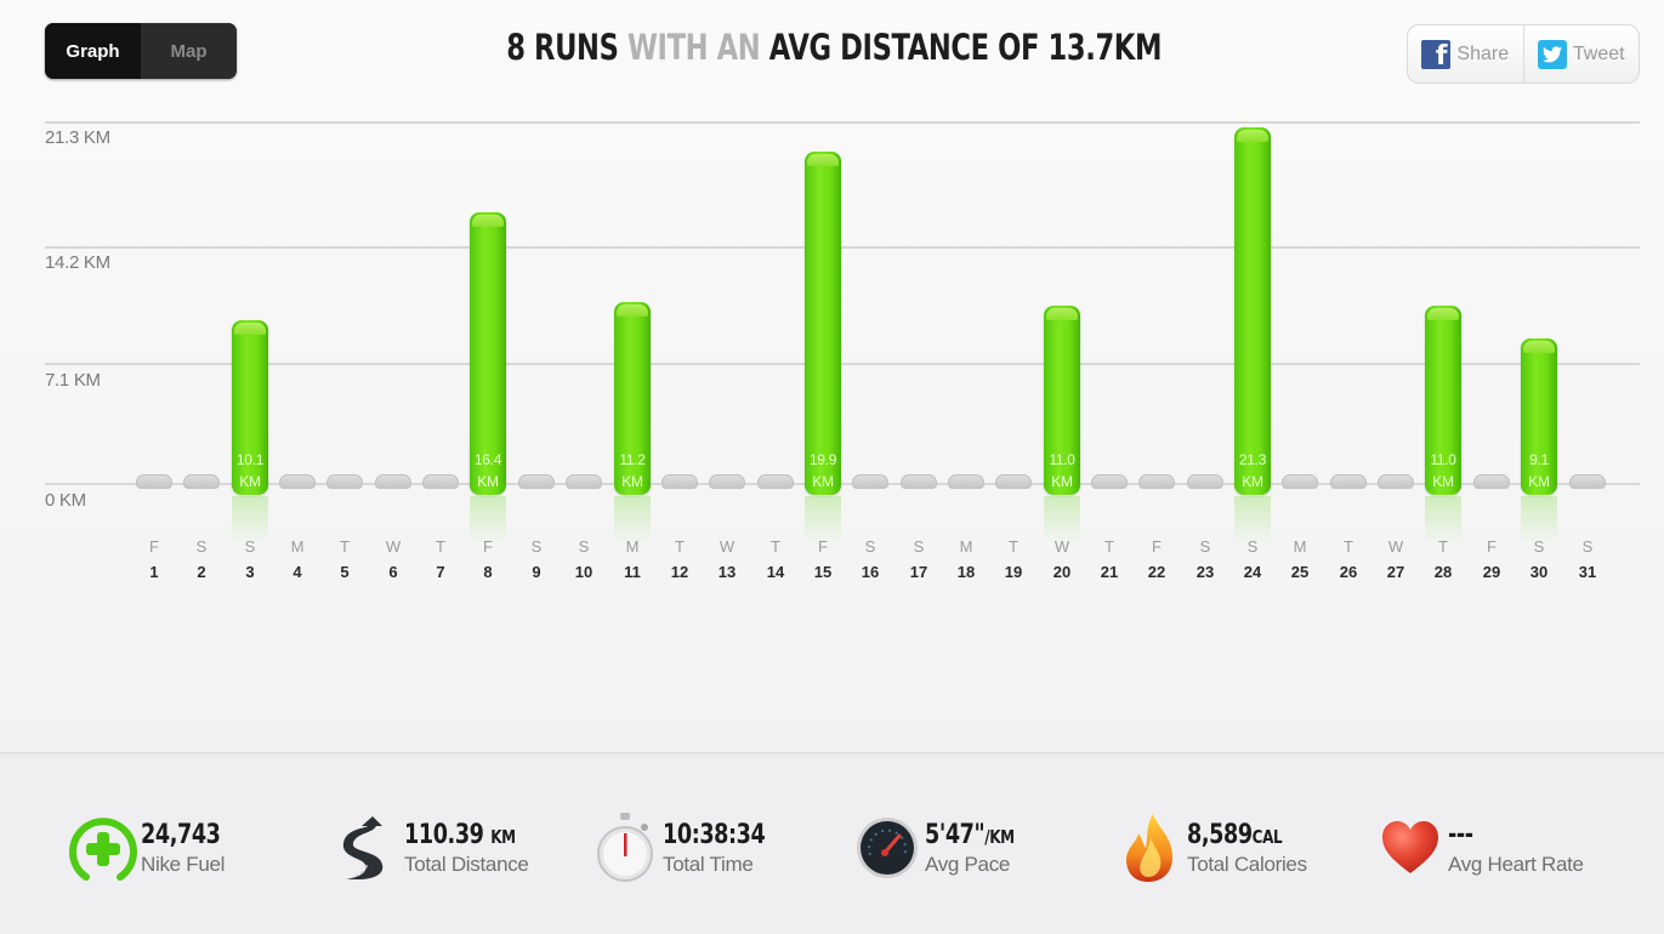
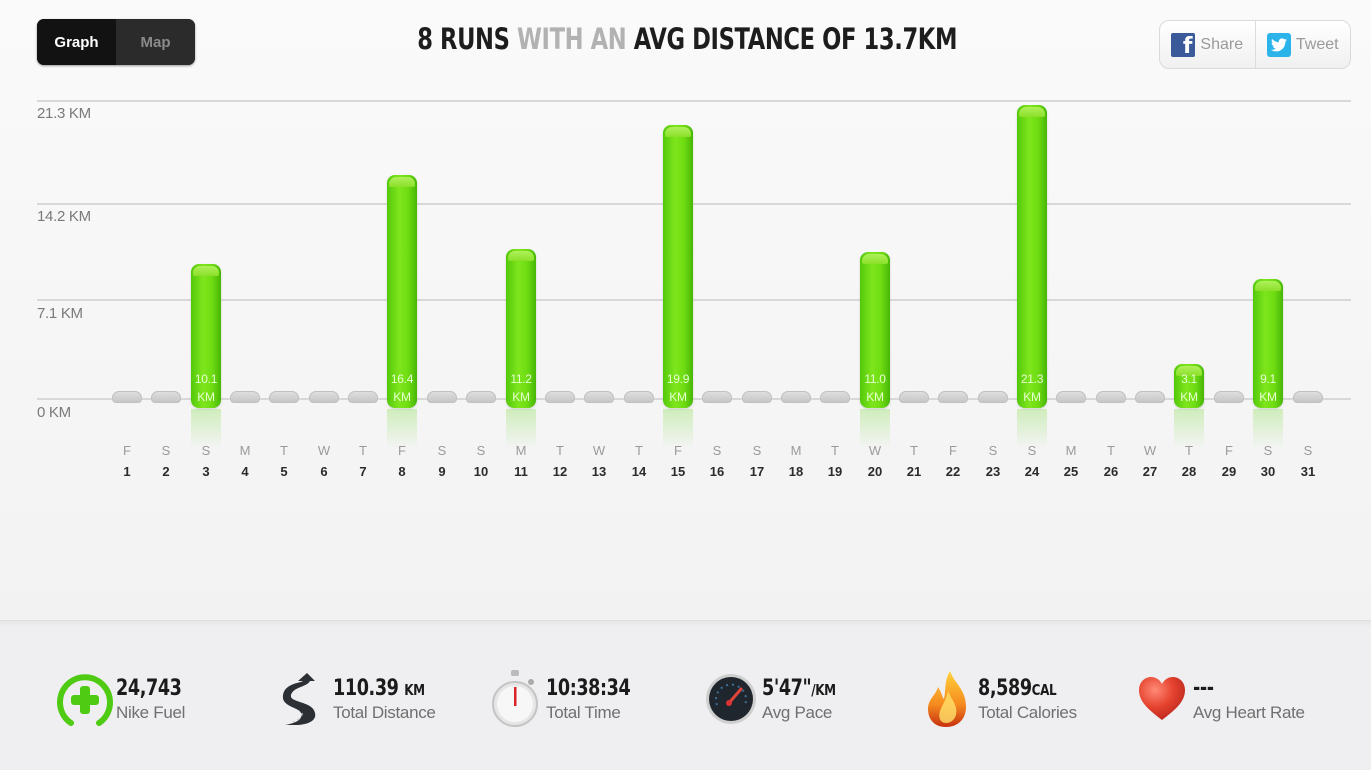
28: 11.0 -> 3.1
